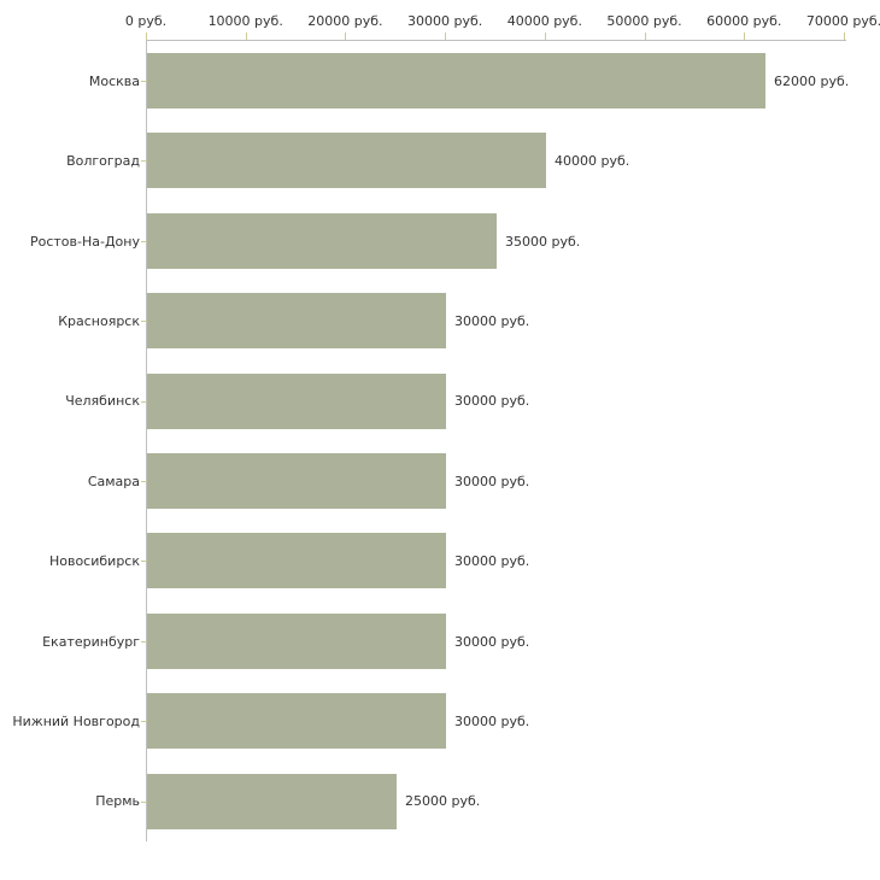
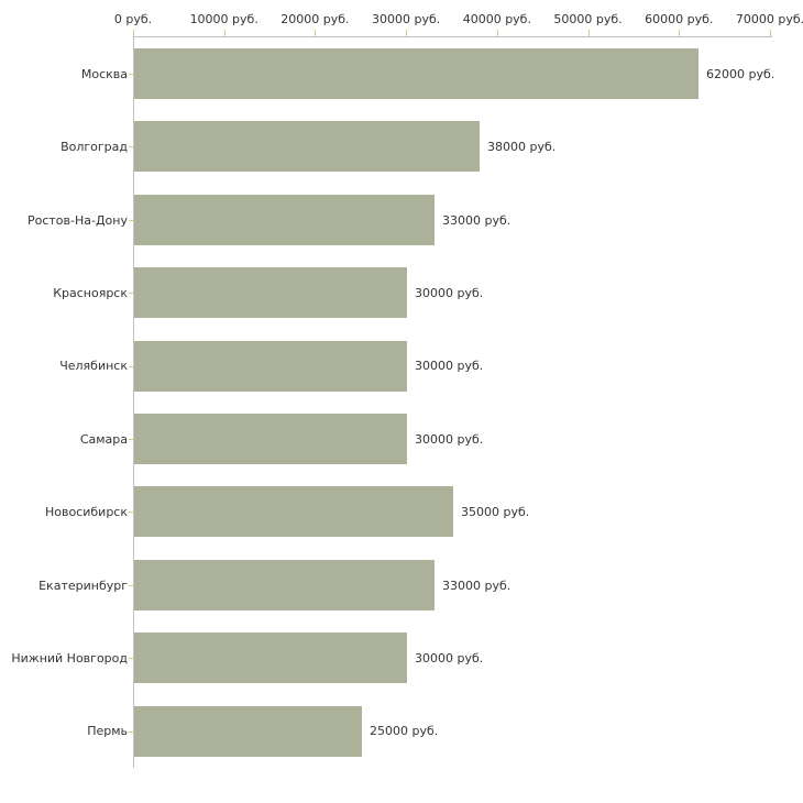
Волгоград: 40000 -> 38000
Ростов-На-Дону: 35000 -> 33000
Новосибирск: 30000 -> 35000
Екатеринбург: 30000 -> 33000
